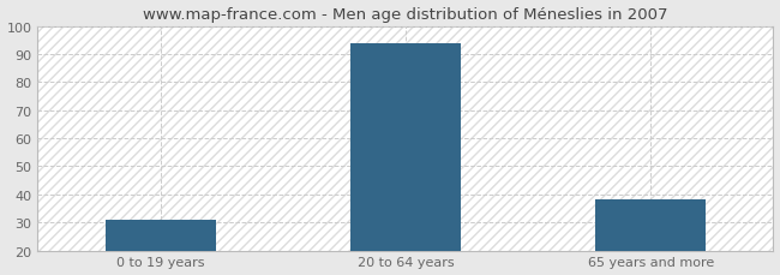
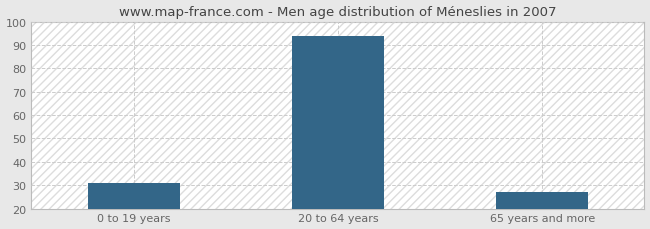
65 years and more: 38 -> 27
